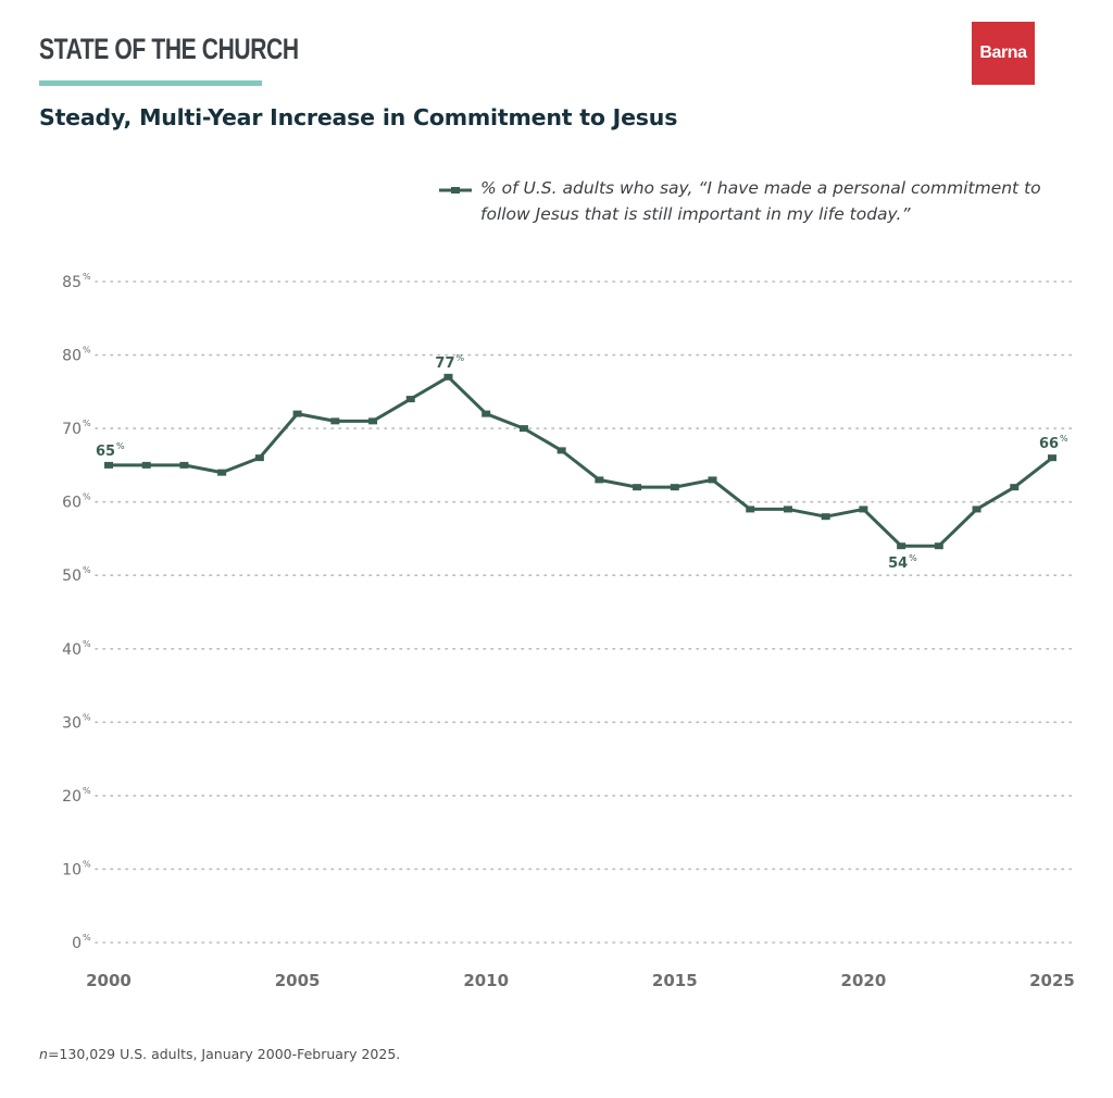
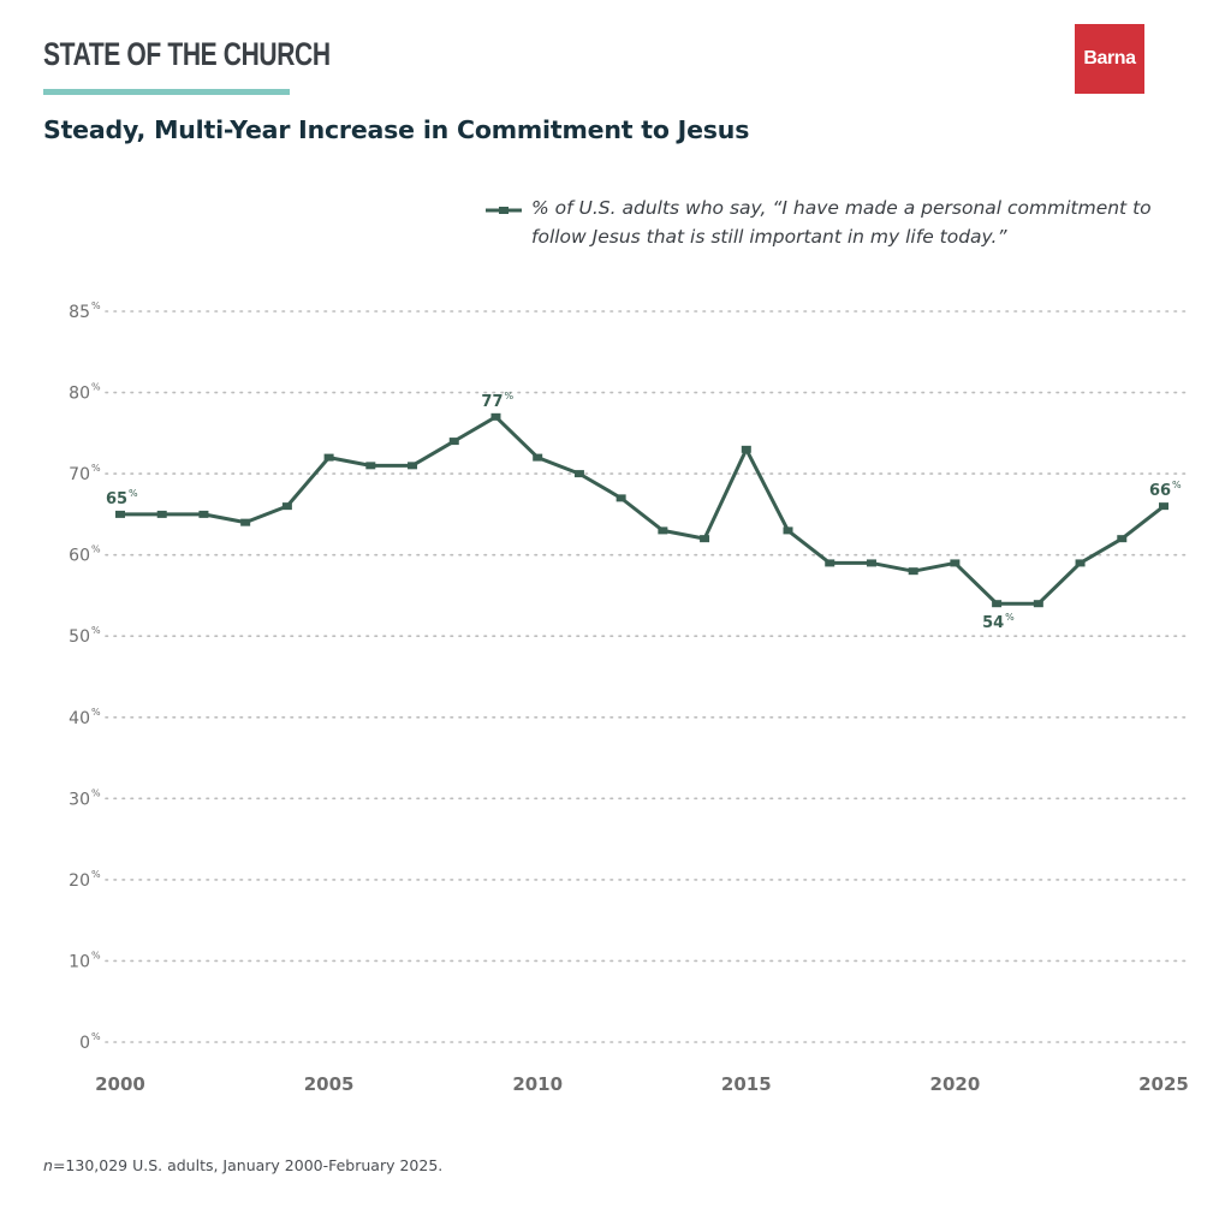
2015: 62 -> 73
